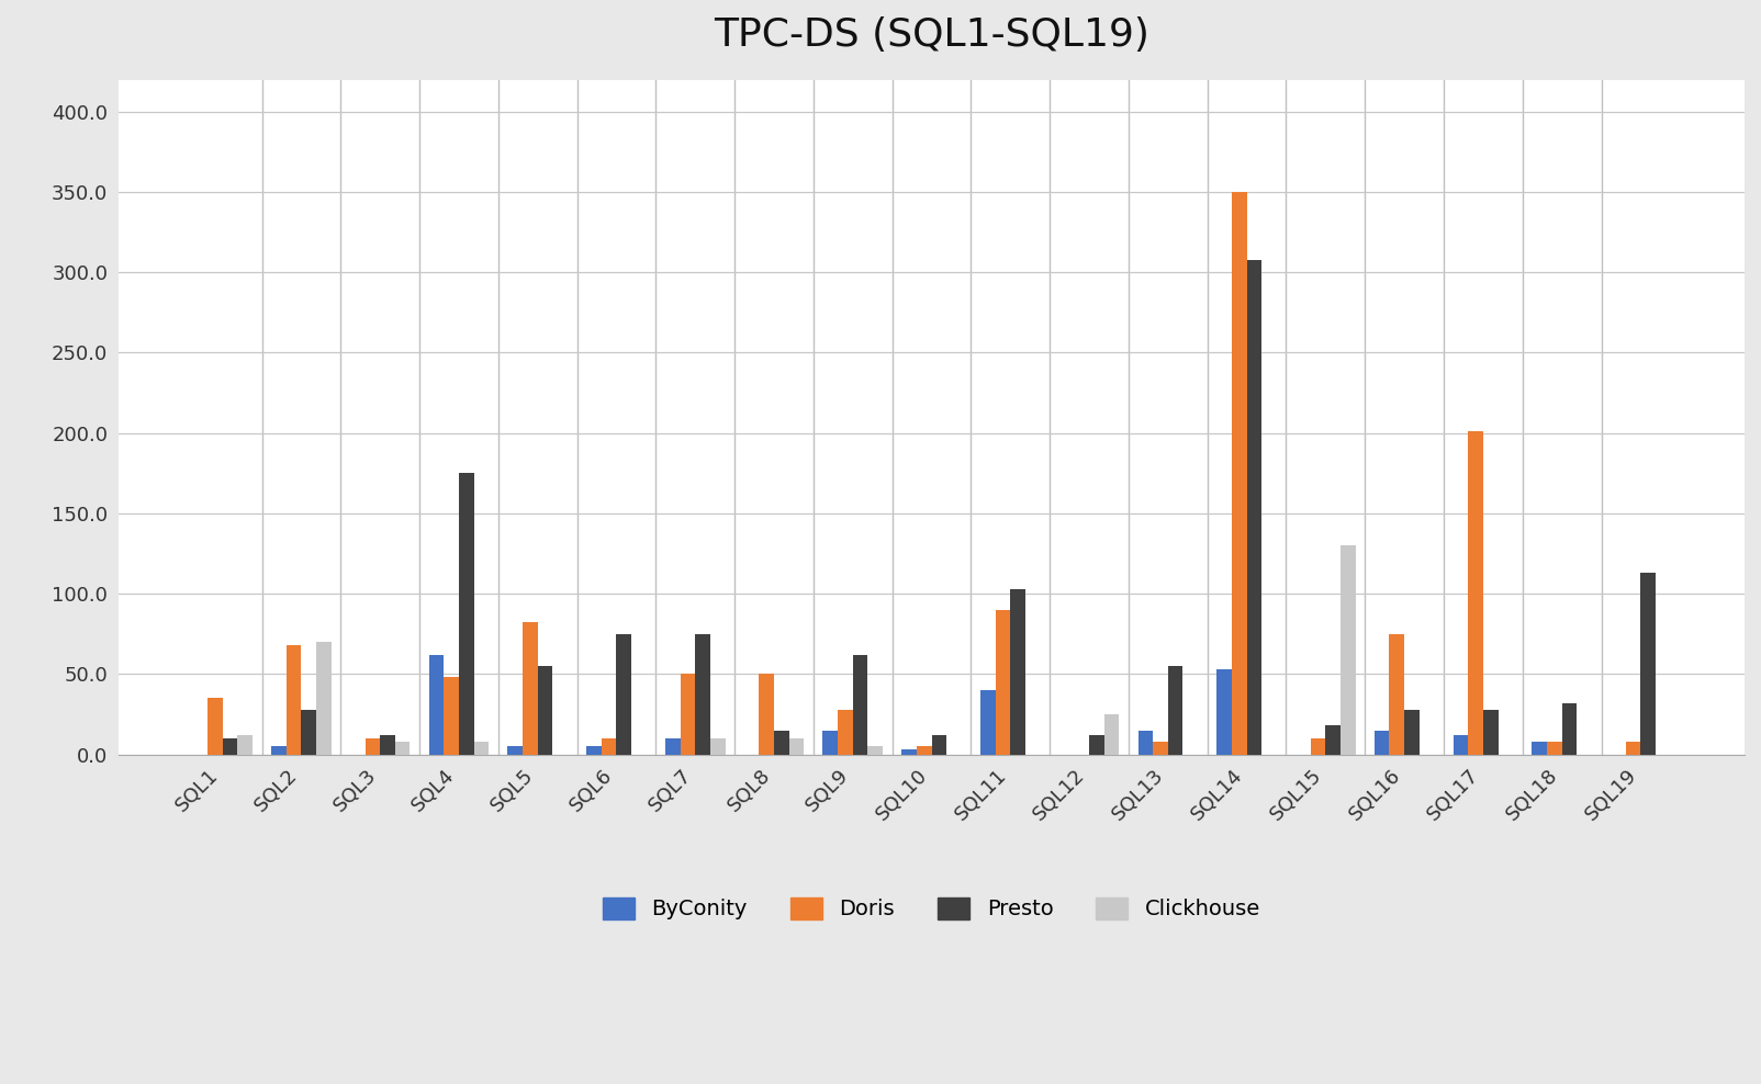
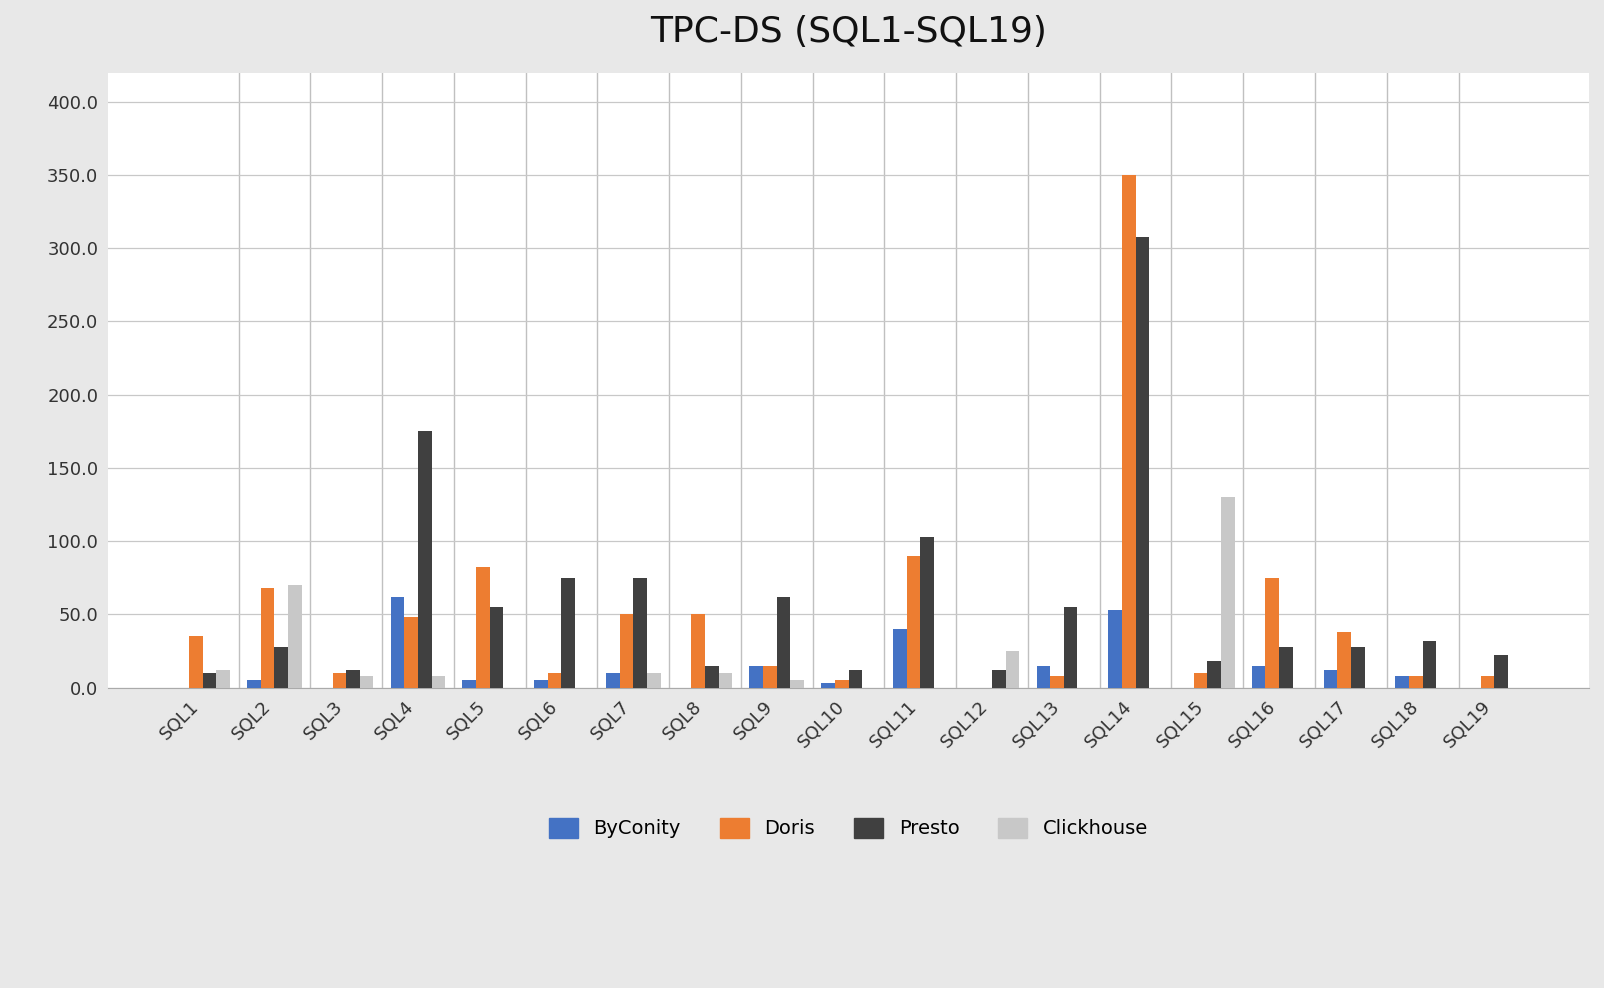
Doris/SQL9: 28 -> 15
Doris/SQL17: 201 -> 38
Presto/SQL19: 113 -> 22
